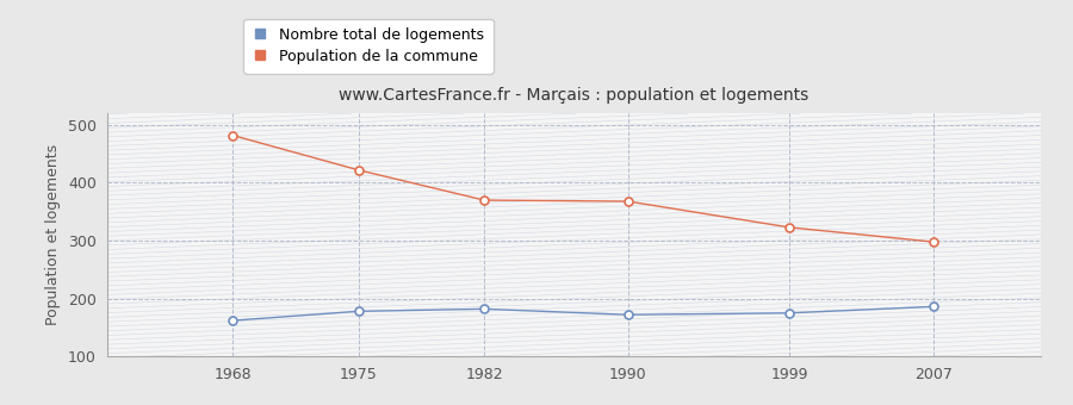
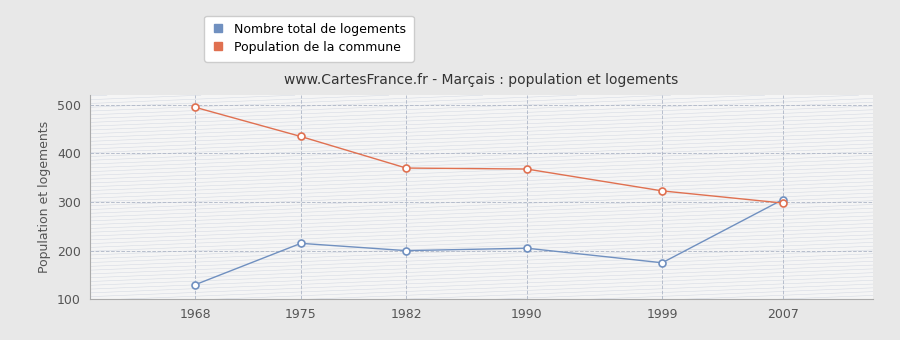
Population de la commune/1968: 482 -> 495
Nombre total de logements/1968: 162 -> 130
Population de la commune/1975: 422 -> 435
Nombre total de logements/1975: 178 -> 215
Nombre total de logements/1982: 182 -> 200
Nombre total de logements/1990: 172 -> 205
Nombre total de logements/2007: 186 -> 305
